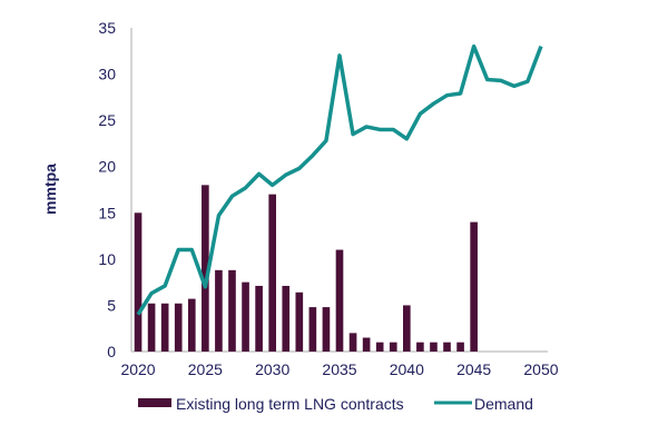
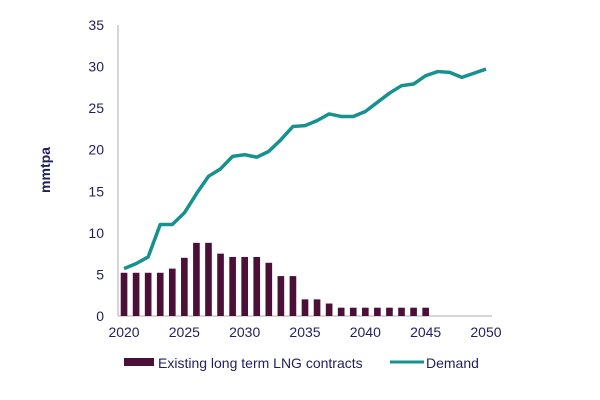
Existing long term LNG contracts/2020: 15 -> 5
Demand/2020: 4 -> 6
Existing long term LNG contracts/2025: 18 -> 7
Demand/2025: 7 -> 12
Existing long term LNG contracts/2030: 17 -> 7
Demand/2030: 18 -> 19
Existing long term LNG contracts/2035: 11 -> 2
Demand/2035: 32 -> 23
Existing long term LNG contracts/2040: 5 -> 1
Demand/2040: 23 -> 25
Existing long term LNG contracts/2045: 14 -> 1
Demand/2045: 33 -> 29
Demand/2050: 33 -> 30
